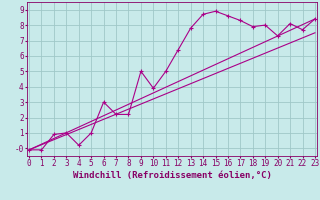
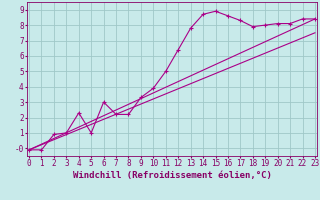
4: 0.2 -> 2.3
9: 5.0 -> 3.3
20: 7.3 -> 8.1
22: 7.7 -> 8.4
